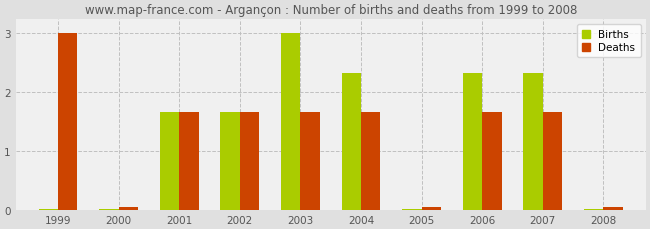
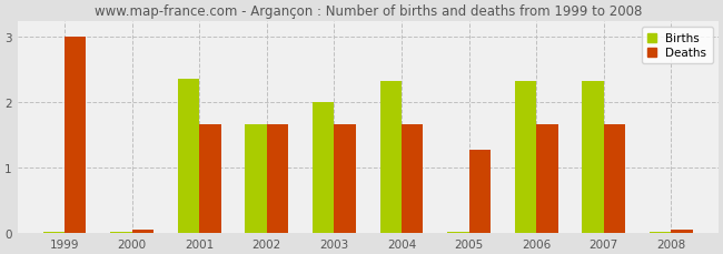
Births/2001: 1.67 -> 2.36
Births/2003: 3.00 -> 2.00
Deaths/2005: 0.05 -> 1.28
